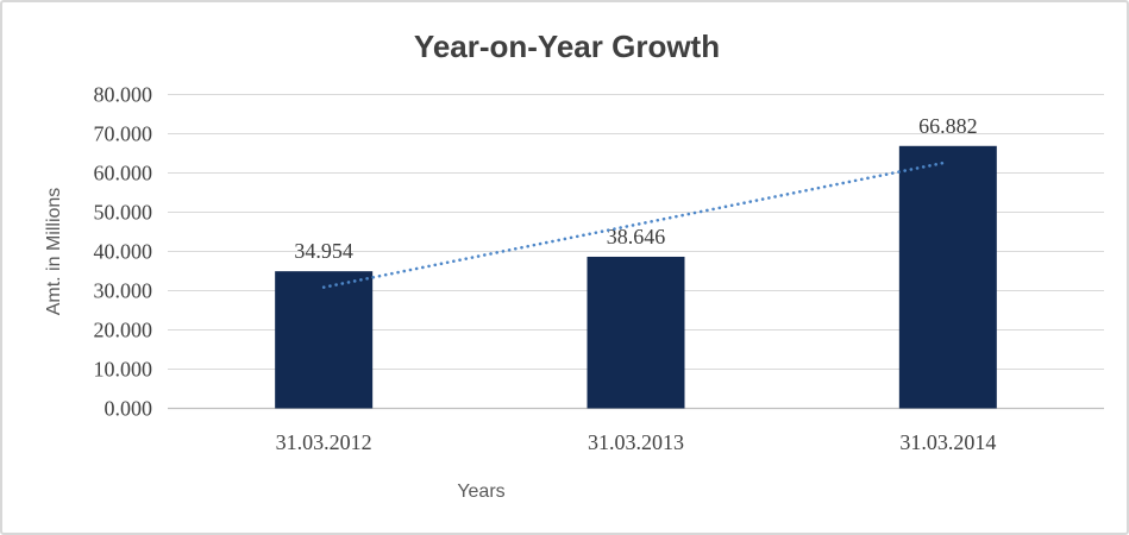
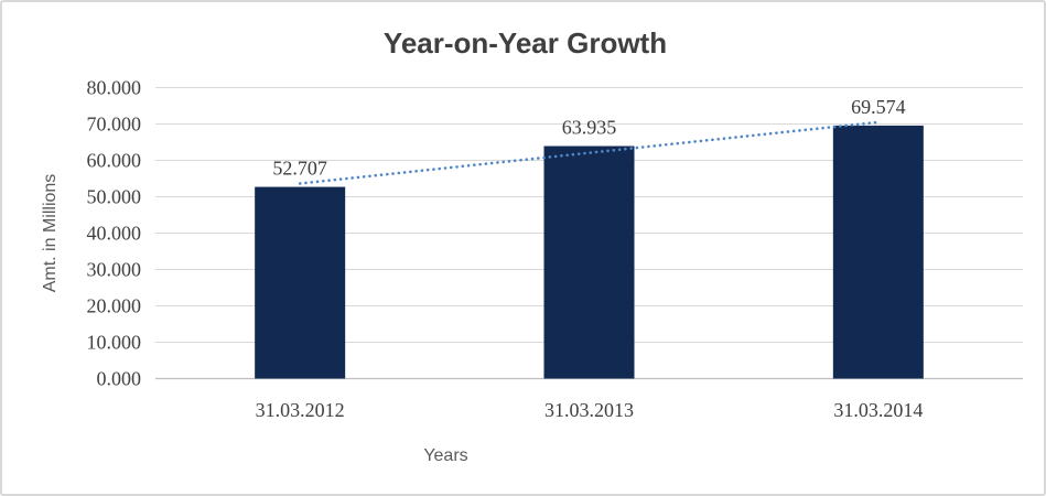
31.03.2012: 34.954 -> 52.707
31.03.2013: 38.646 -> 63.935
31.03.2014: 66.882 -> 69.574
